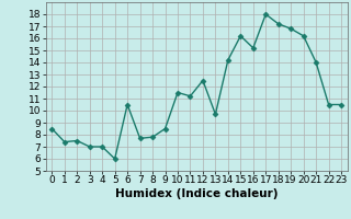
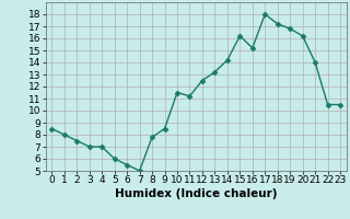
1: 7.4 -> 8.0
6: 10.5 -> 5.5
7: 7.7 -> 5.0
13: 9.7 -> 13.2
